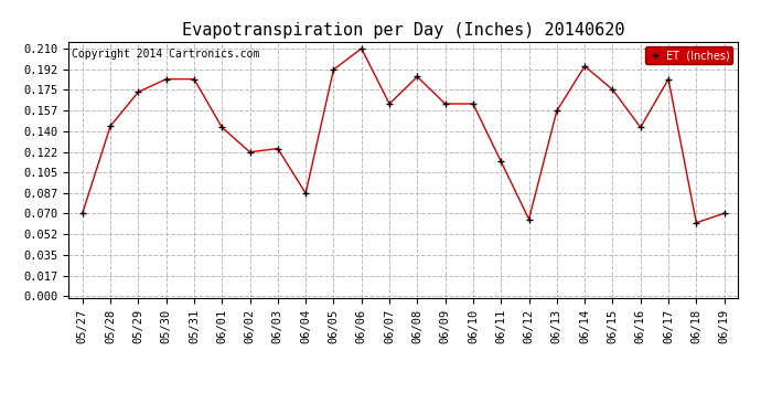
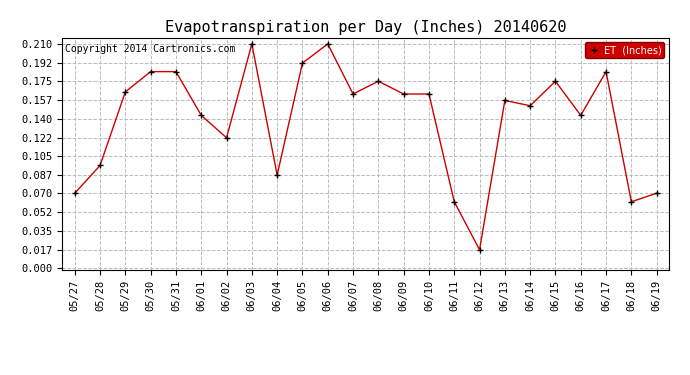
05/28: 0.144 -> 0.096
05/29: 0.173 -> 0.165
06/03: 0.125 -> 0.210
06/08: 0.186 -> 0.175
06/11: 0.114 -> 0.062
06/12: 0.065 -> 0.017
06/14: 0.195 -> 0.152
